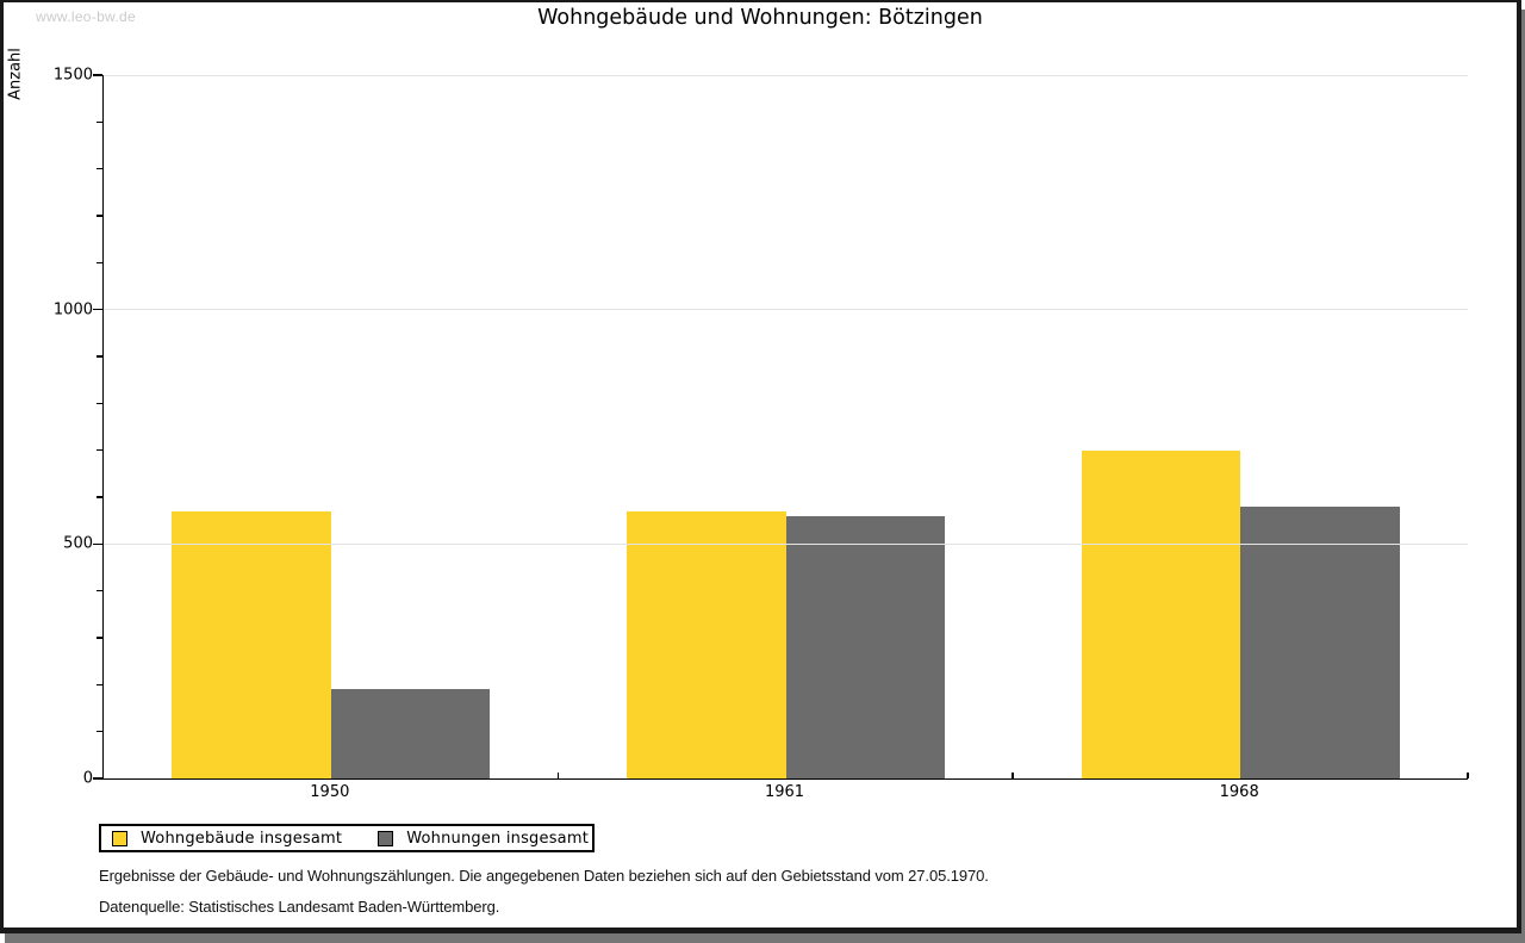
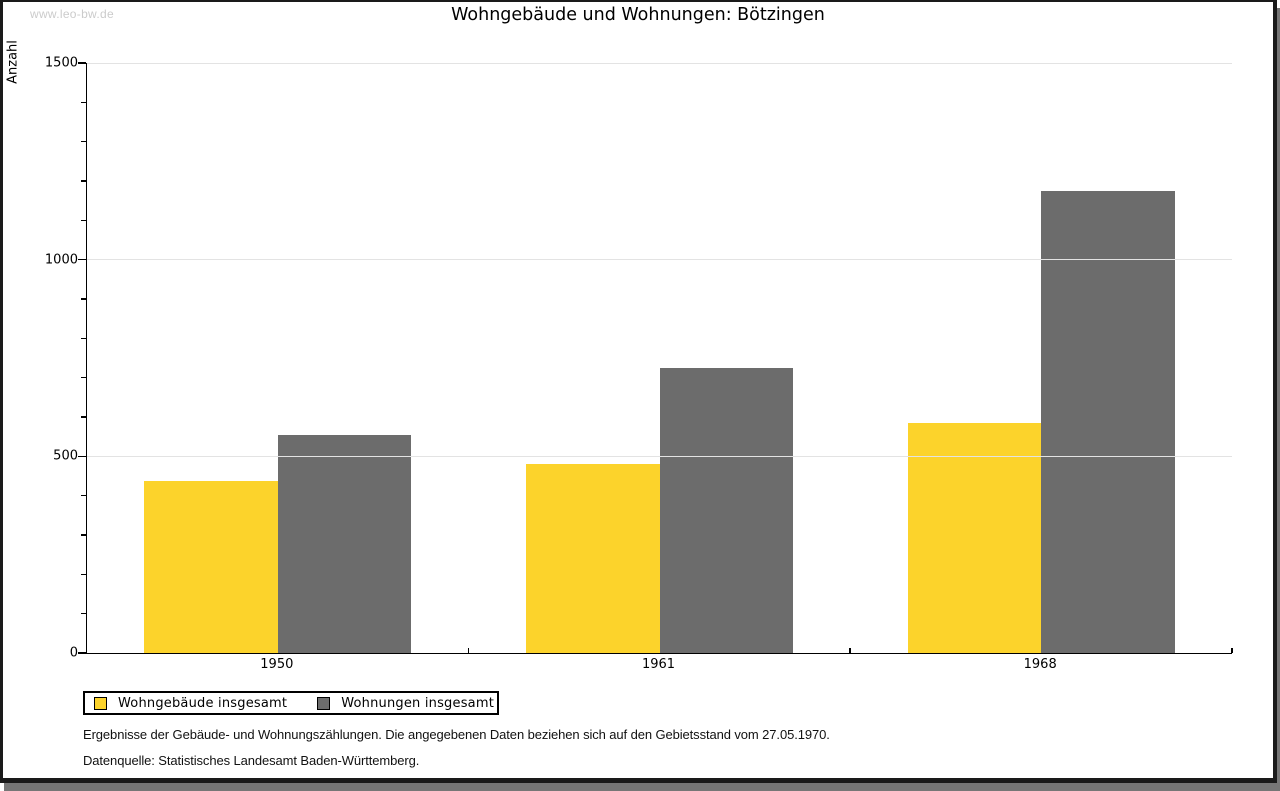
Wohngebäude insgesamt/1950: 570 -> 440
Wohnungen insgesamt/1950: 190 -> 560
Wohngebäude insgesamt/1961: 570 -> 480
Wohnungen insgesamt/1961: 560 -> 720
Wohngebäude insgesamt/1968: 700 -> 580
Wohnungen insgesamt/1968: 580 -> 1180
